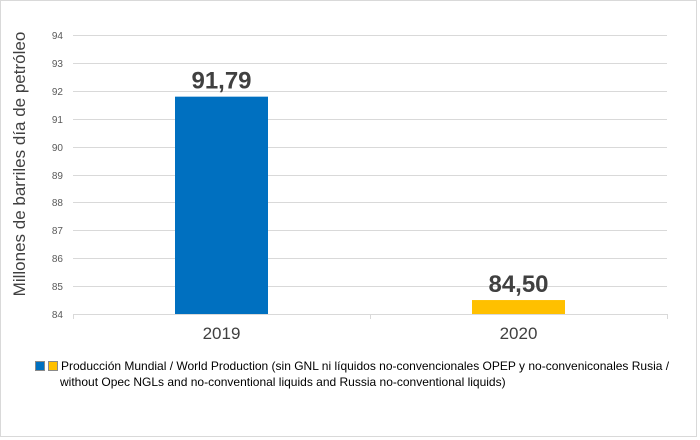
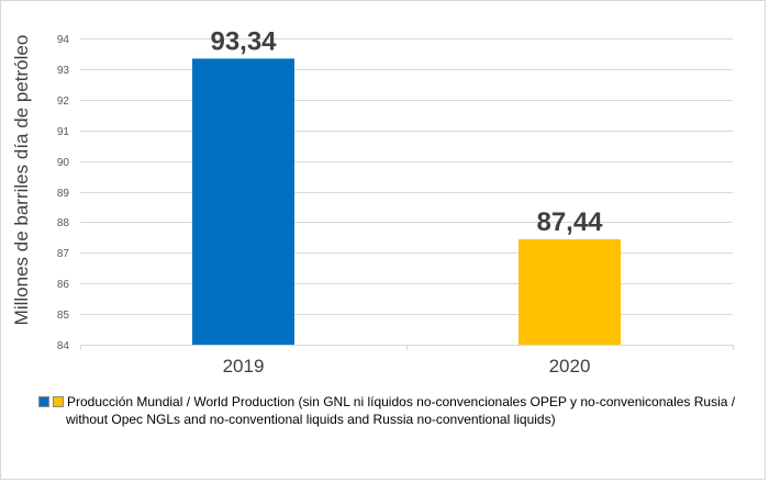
2019: 91,79 -> 93,34
2020: 84,50 -> 87,44
